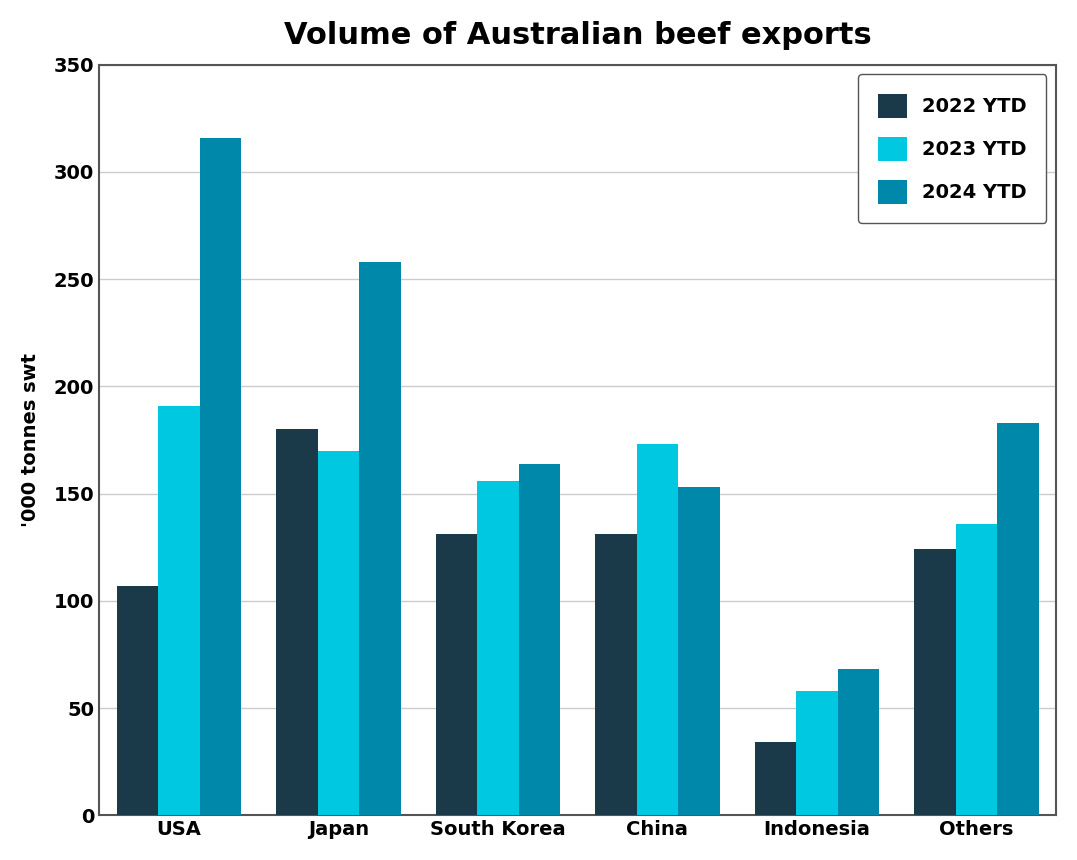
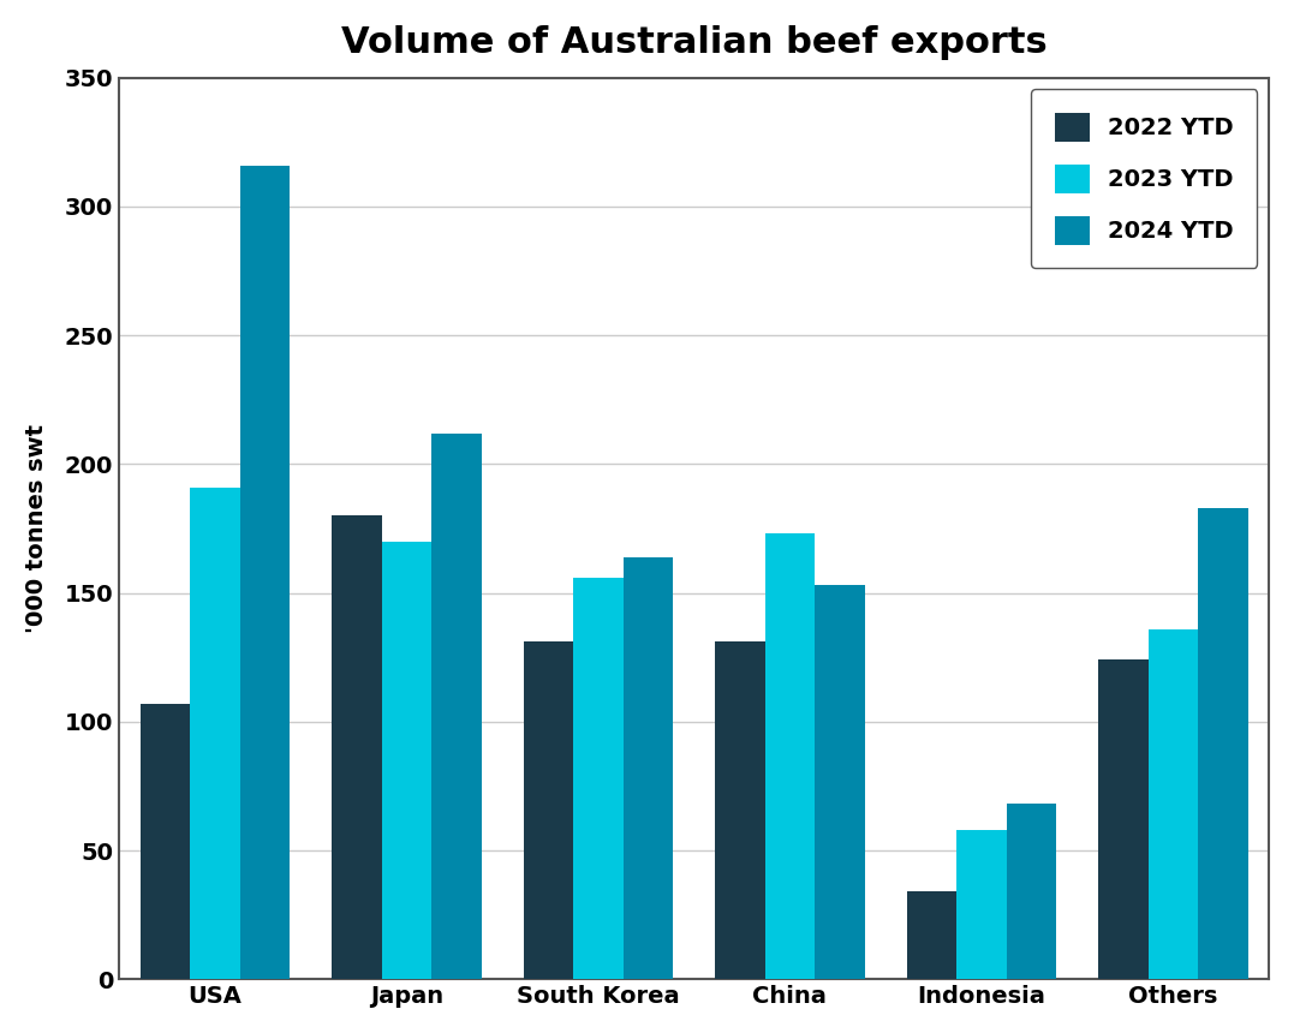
2024 YTD/Japan: 258 -> 212
